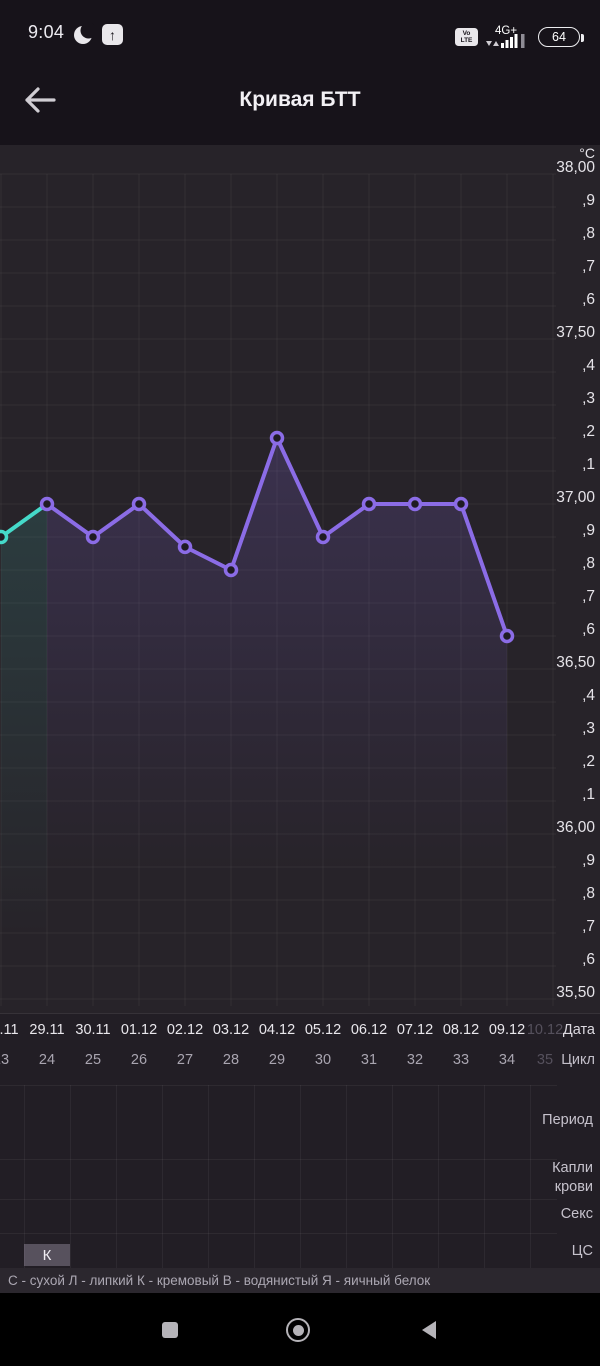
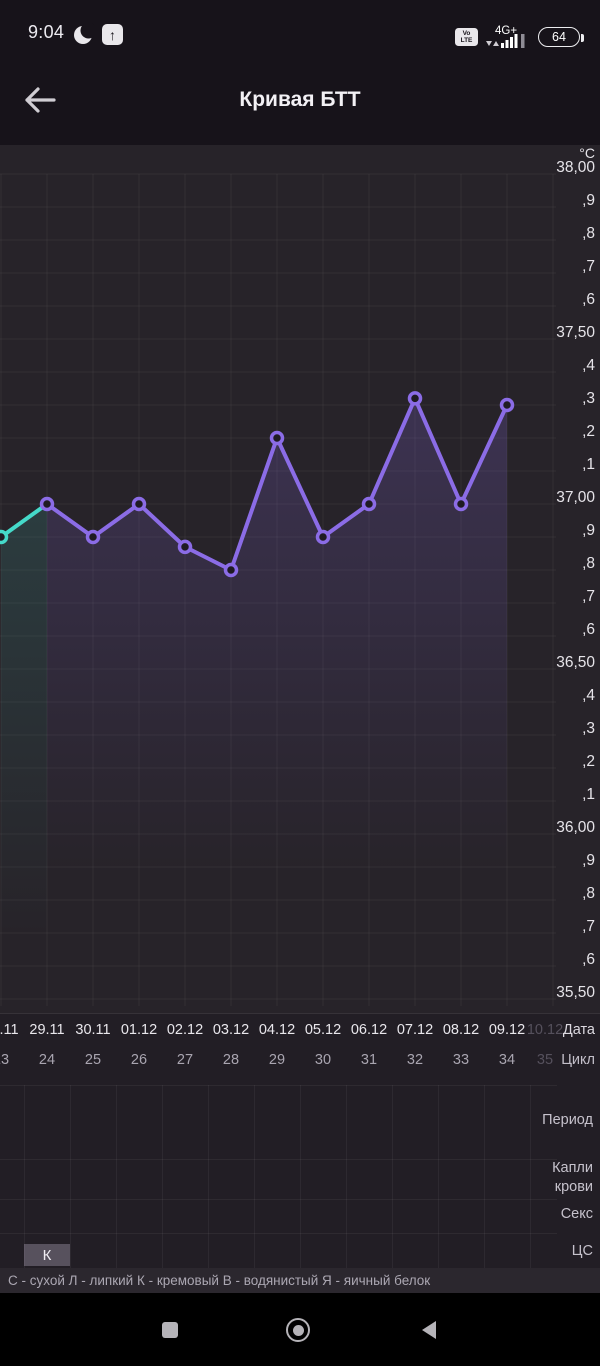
07.12: 37,00 -> 37,32
09.12: 36,60 -> 37,30
